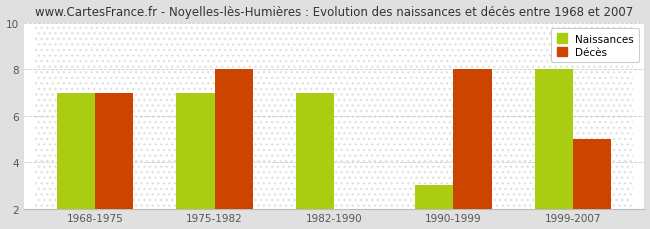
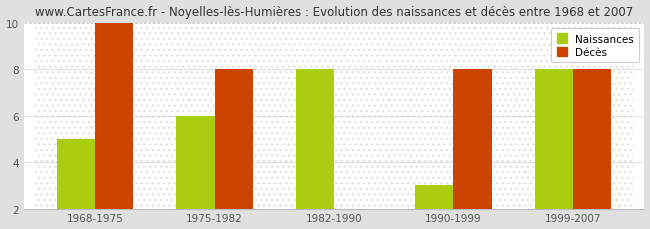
Naissances/1968-1975: 7 -> 5
Décès/1968-1975: 7 -> 10
Naissances/1975-1982: 7 -> 6
Naissances/1982-1990: 7 -> 8
Décès/1999-2007: 5 -> 8
